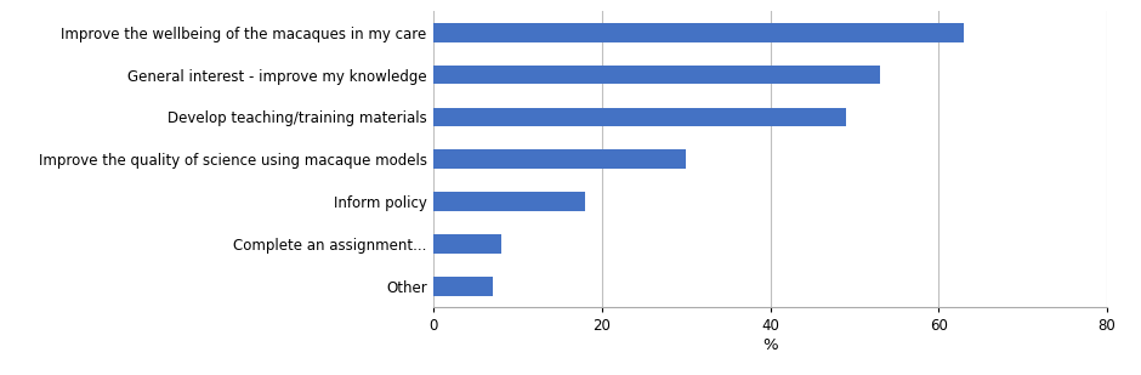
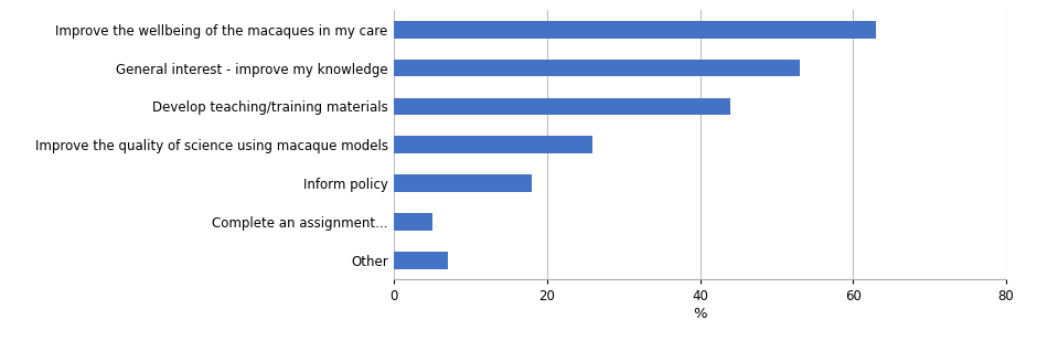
Develop teaching/training materials: 49 -> 44
Improve the quality of science using macaque models: 30 -> 26
Complete an assignment...: 8 -> 5
